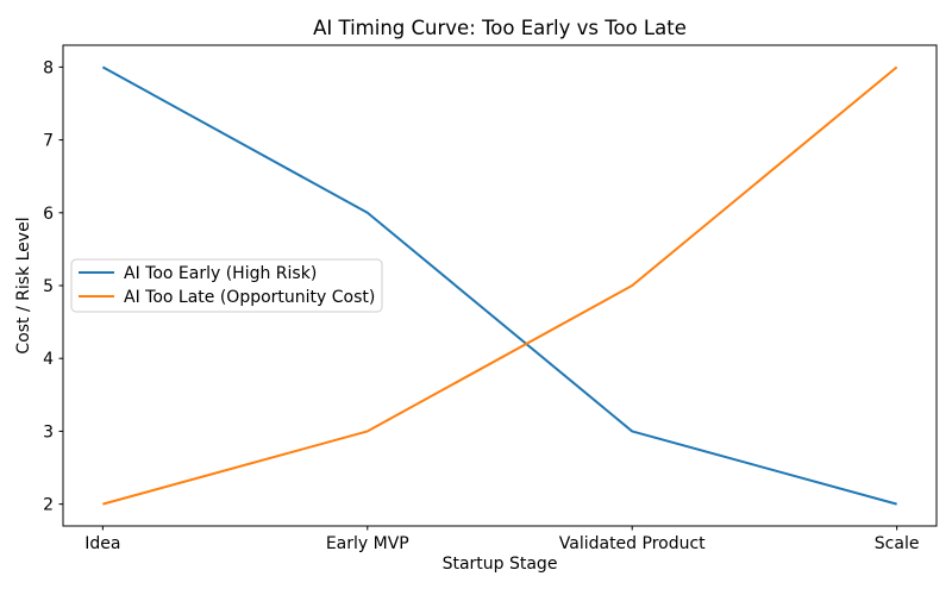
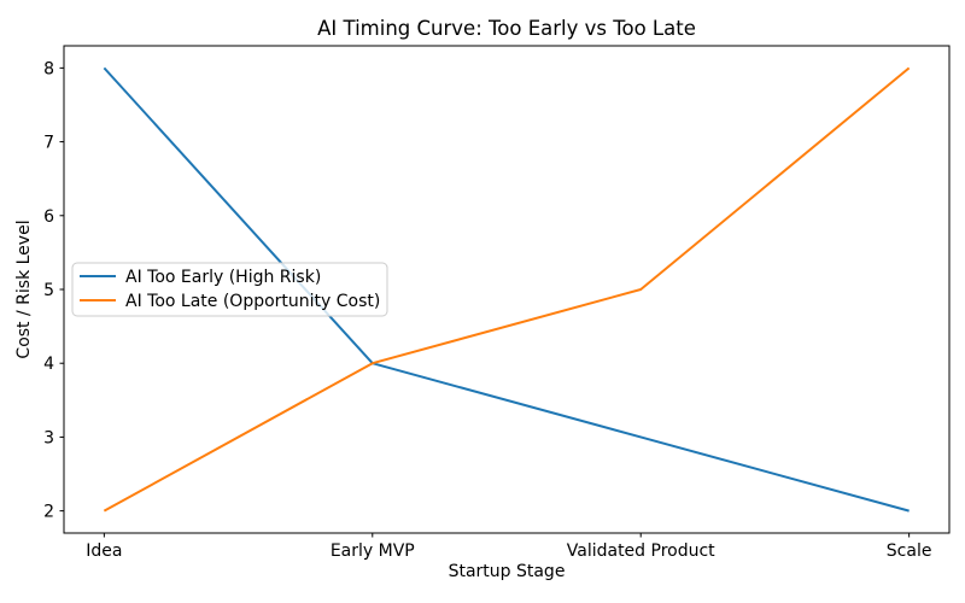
AI Too Early (High Risk)/Early MVP: 6 -> 4
AI Too Late (Opportunity Cost)/Early MVP: 3 -> 4
